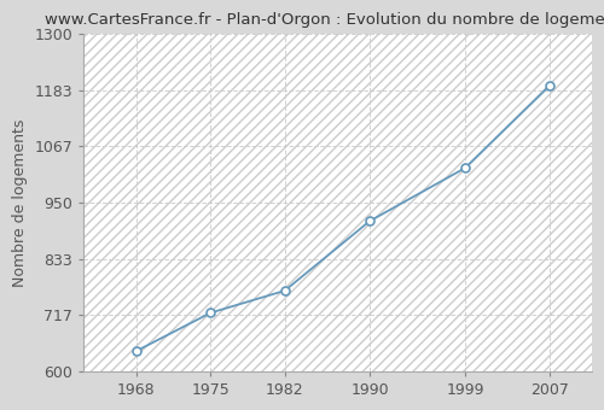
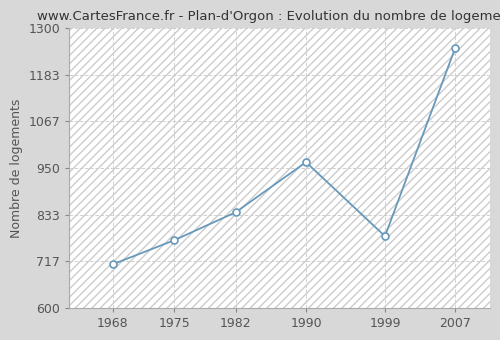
1968: 643 -> 710
1975: 722 -> 770
1982: 768 -> 840
1990: 912 -> 965
1999: 1022 -> 780
2007: 1193 -> 1250
